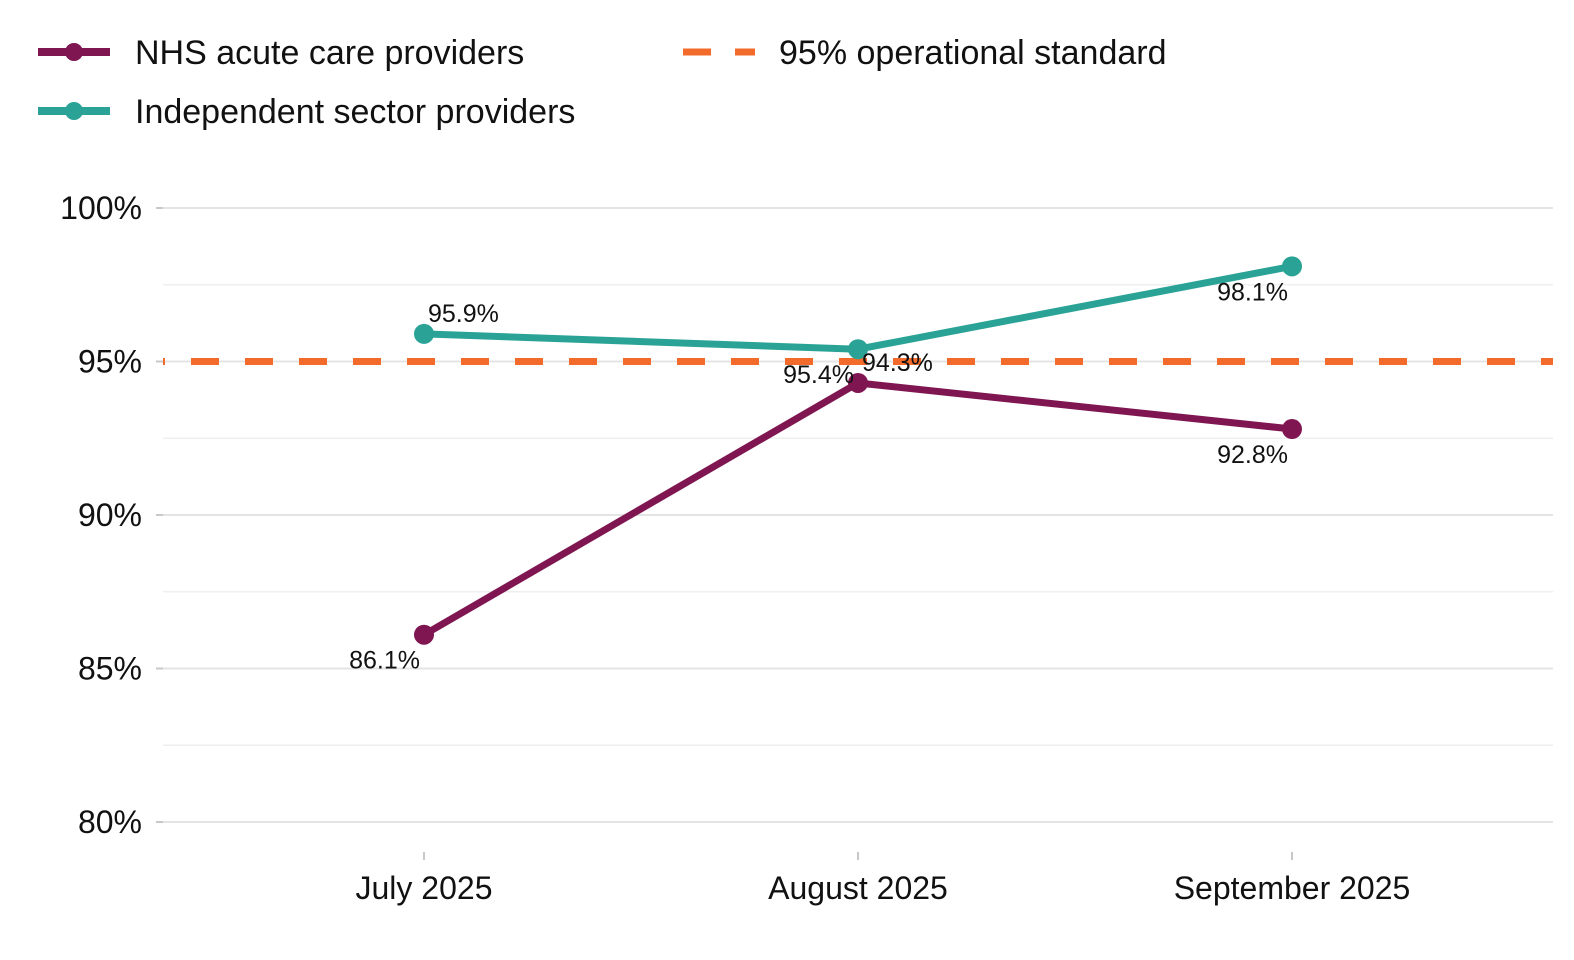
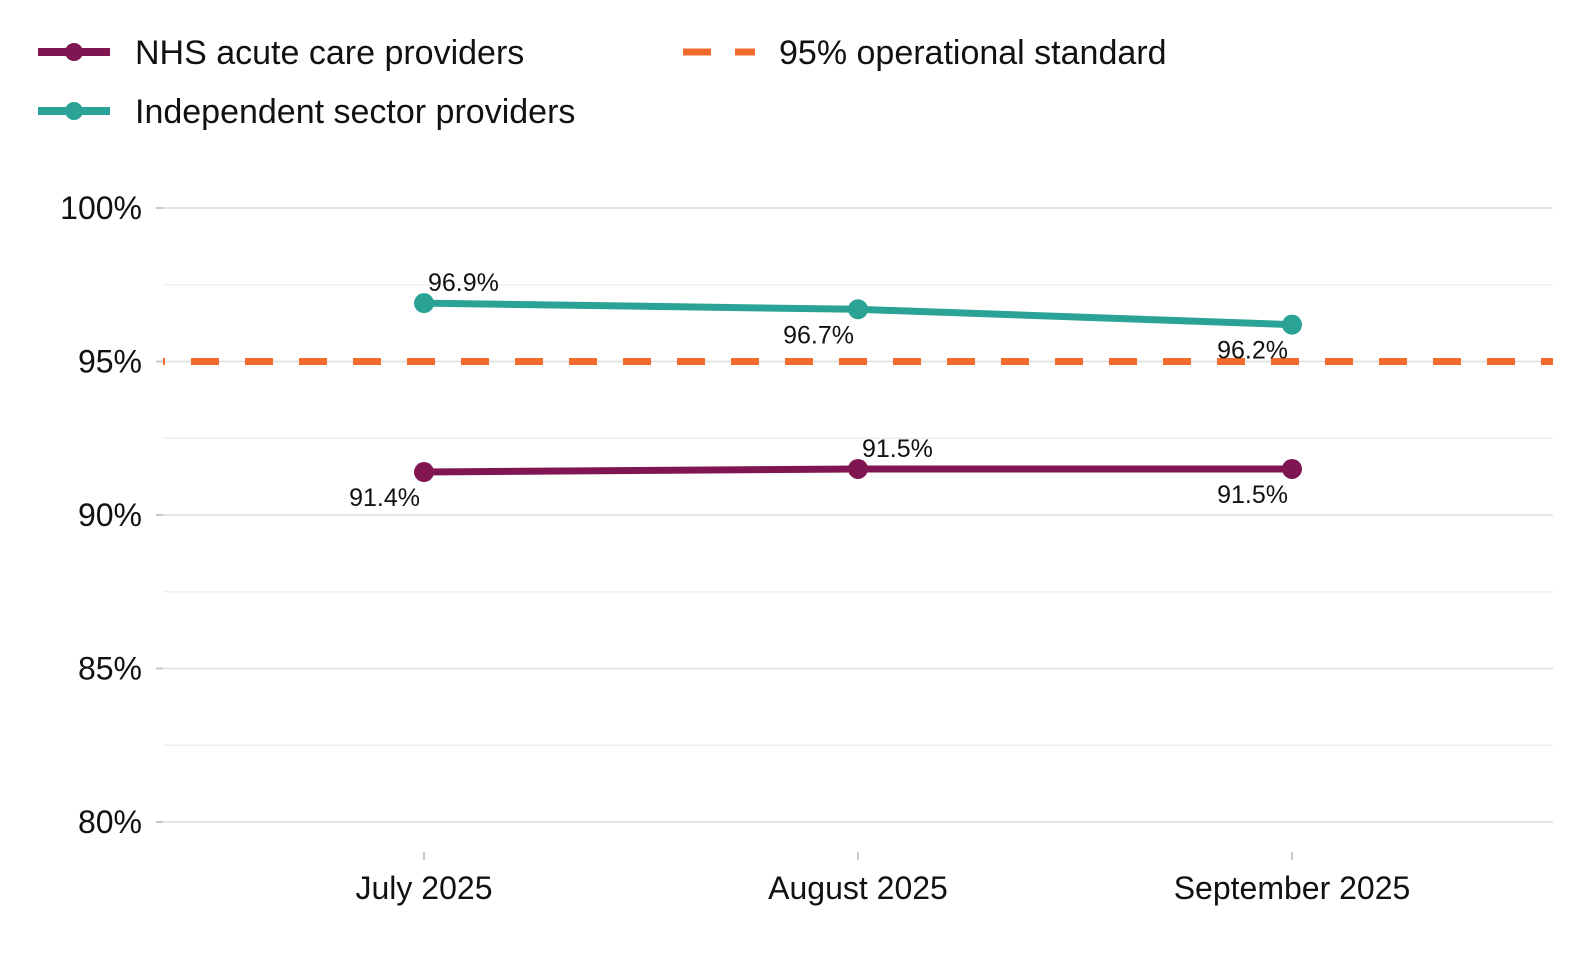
NHS acute care providers/July 2025: 86.1% -> 91.4%
Independent sector providers/July 2025: 95.9% -> 96.9%
NHS acute care providers/August 2025: 94.3% -> 91.5%
Independent sector providers/August 2025: 95.4% -> 96.7%
NHS acute care providers/September 2025: 92.8% -> 91.5%
Independent sector providers/September 2025: 98.1% -> 96.2%
